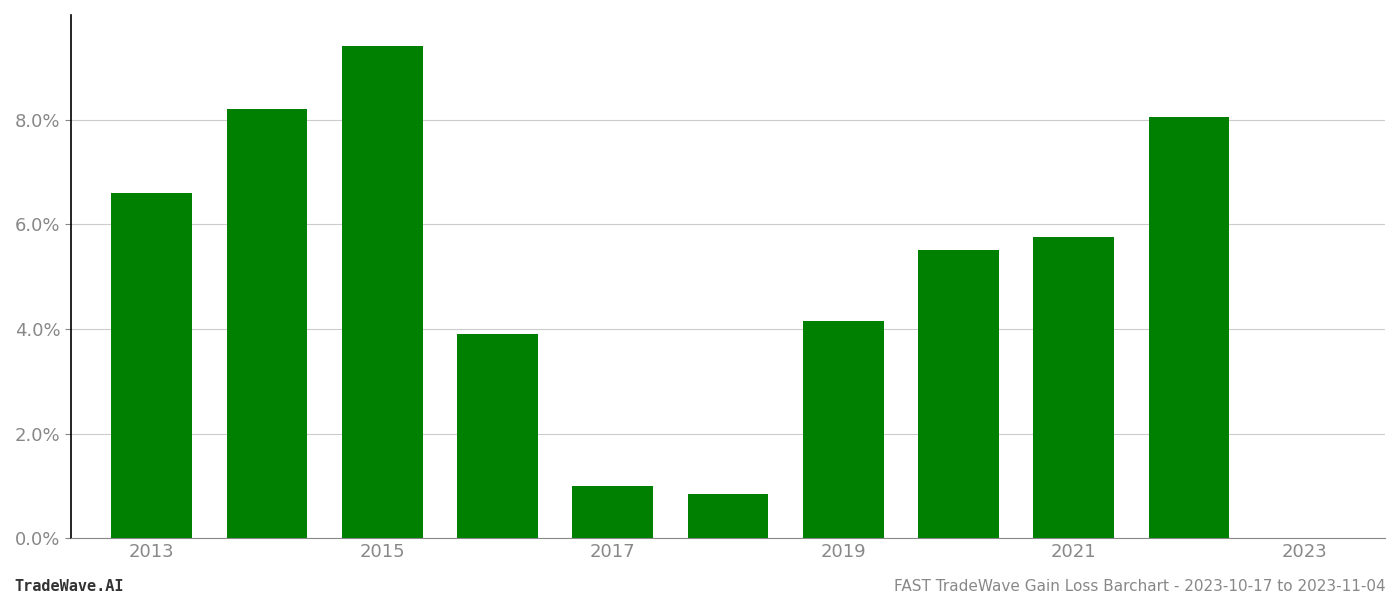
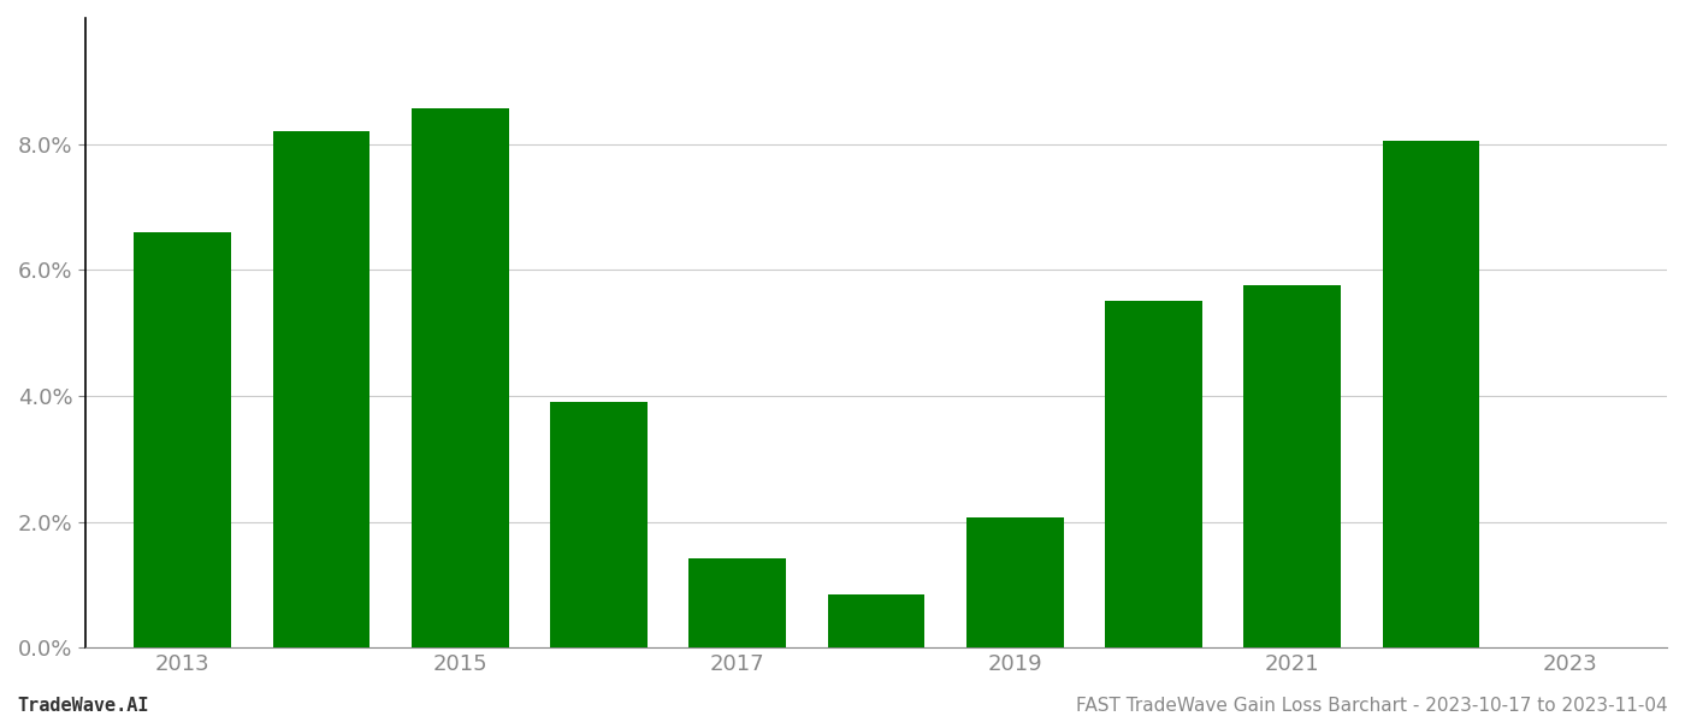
2015: 9.40% -> 8.56%
2017: 1.00% -> 1.42%
2019: 4.15% -> 2.06%
